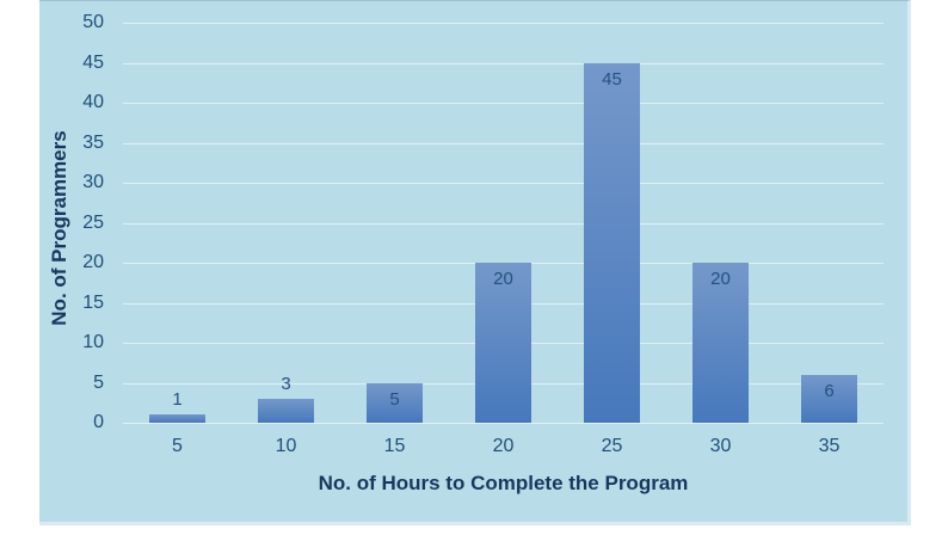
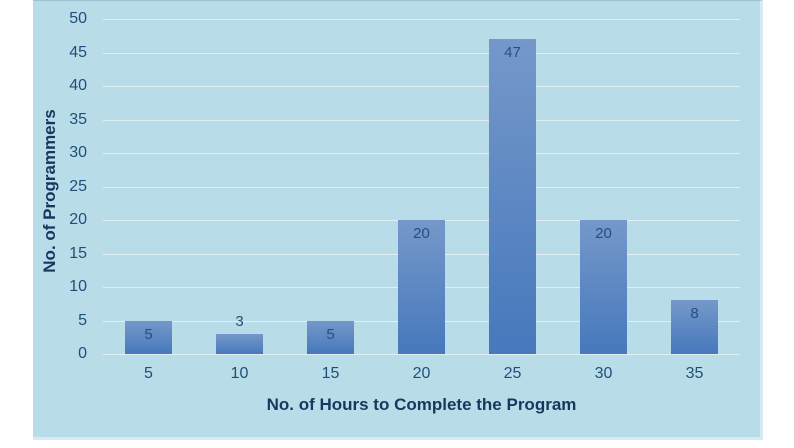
5: 1 -> 5
25: 45 -> 47
35: 6 -> 8
